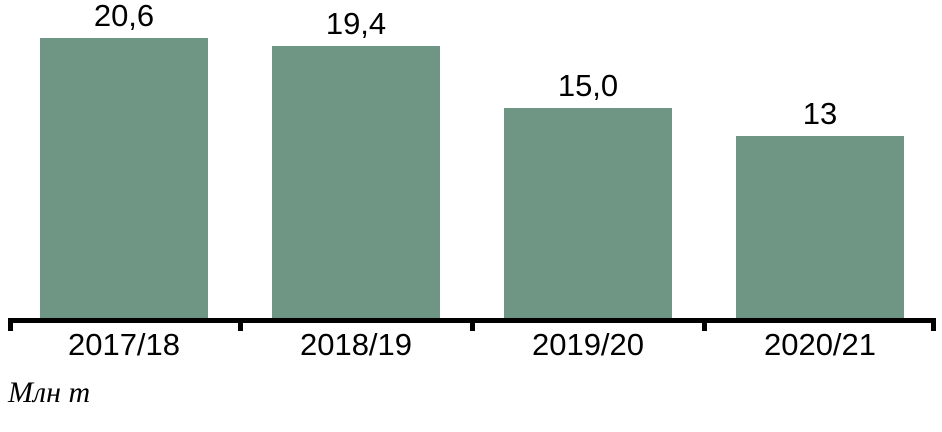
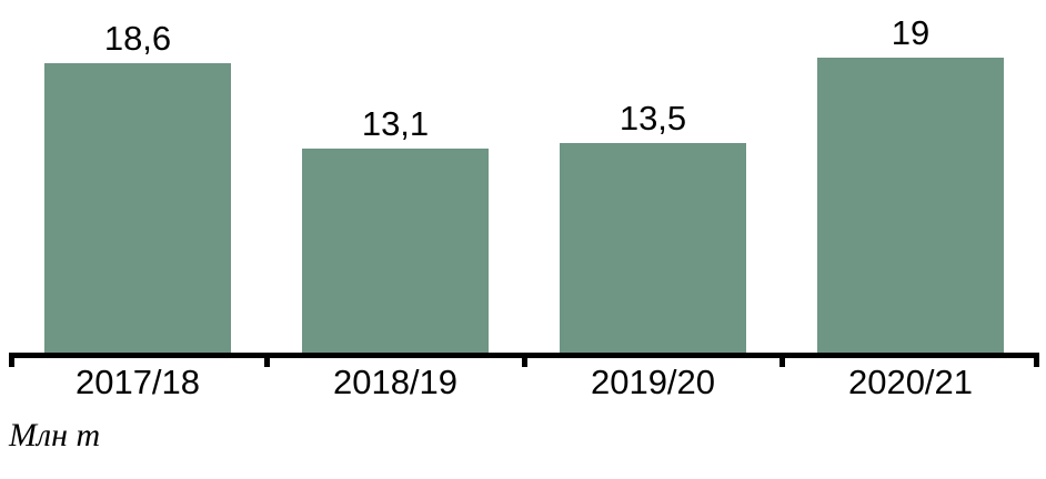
2017/18: 20,6 -> 18,6
2018/19: 19,4 -> 13,1
2019/20: 15,0 -> 13,5
2020/21: 13 -> 19
